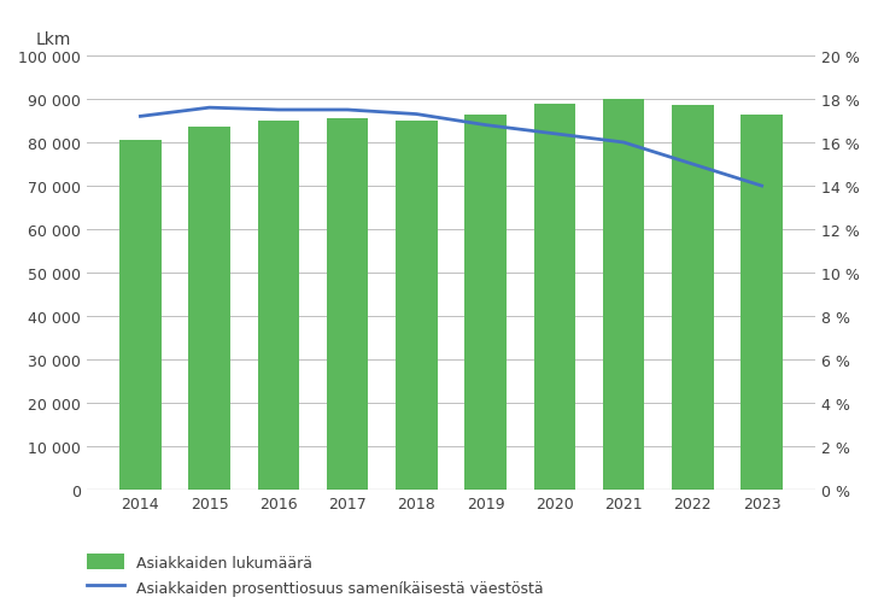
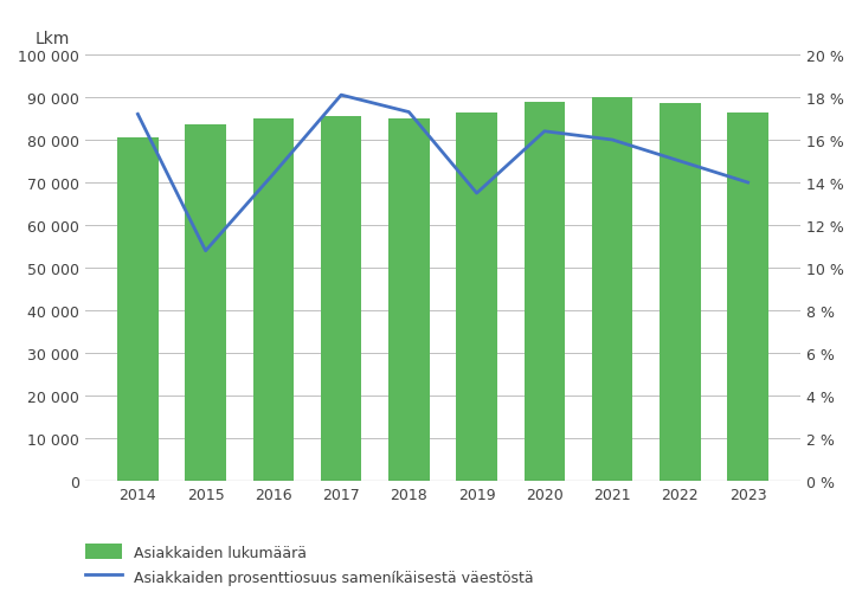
Asiakkaiden prosenttiosuus sameníkäisestä väestöstä/2015: 17.6 % -> 10.8 %
Asiakkaiden prosenttiosuus sameníkäisestä väestöstä/2016: 17.5 % -> 14.4 %
Asiakkaiden prosenttiosuus sameníkäisestä väestöstä/2017: 17.5 % -> 18.1 %
Asiakkaiden prosenttiosuus sameníkäisestä väestöstä/2019: 16.8 % -> 13.5 %
